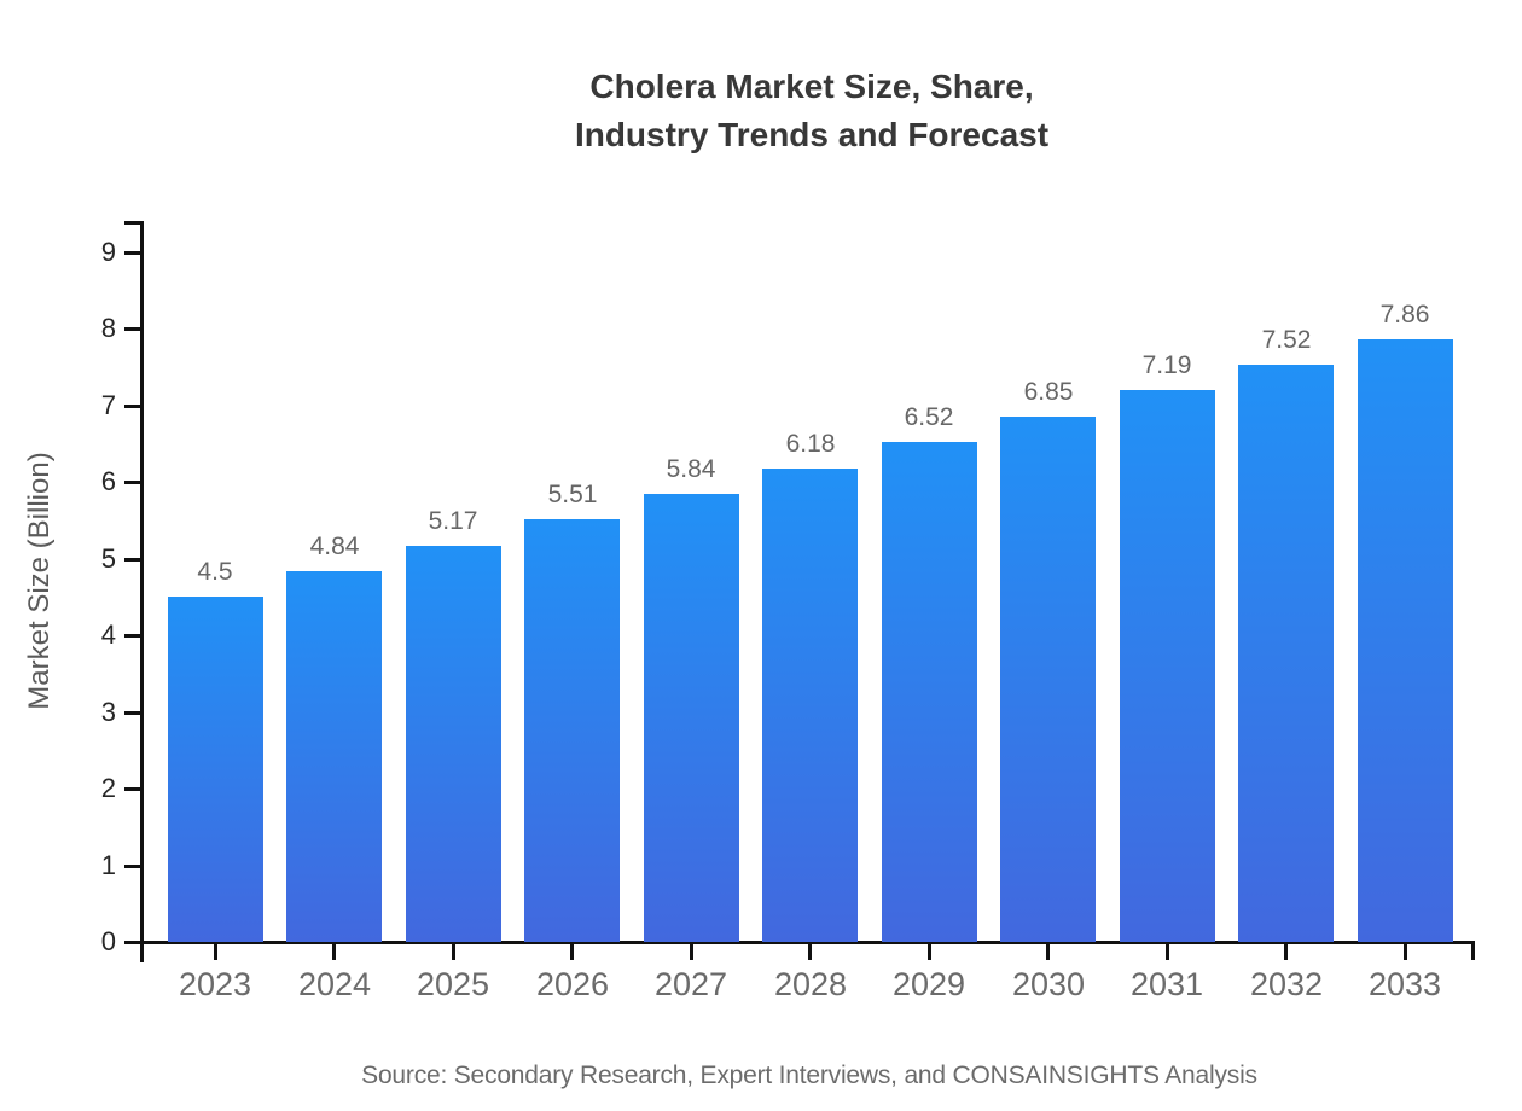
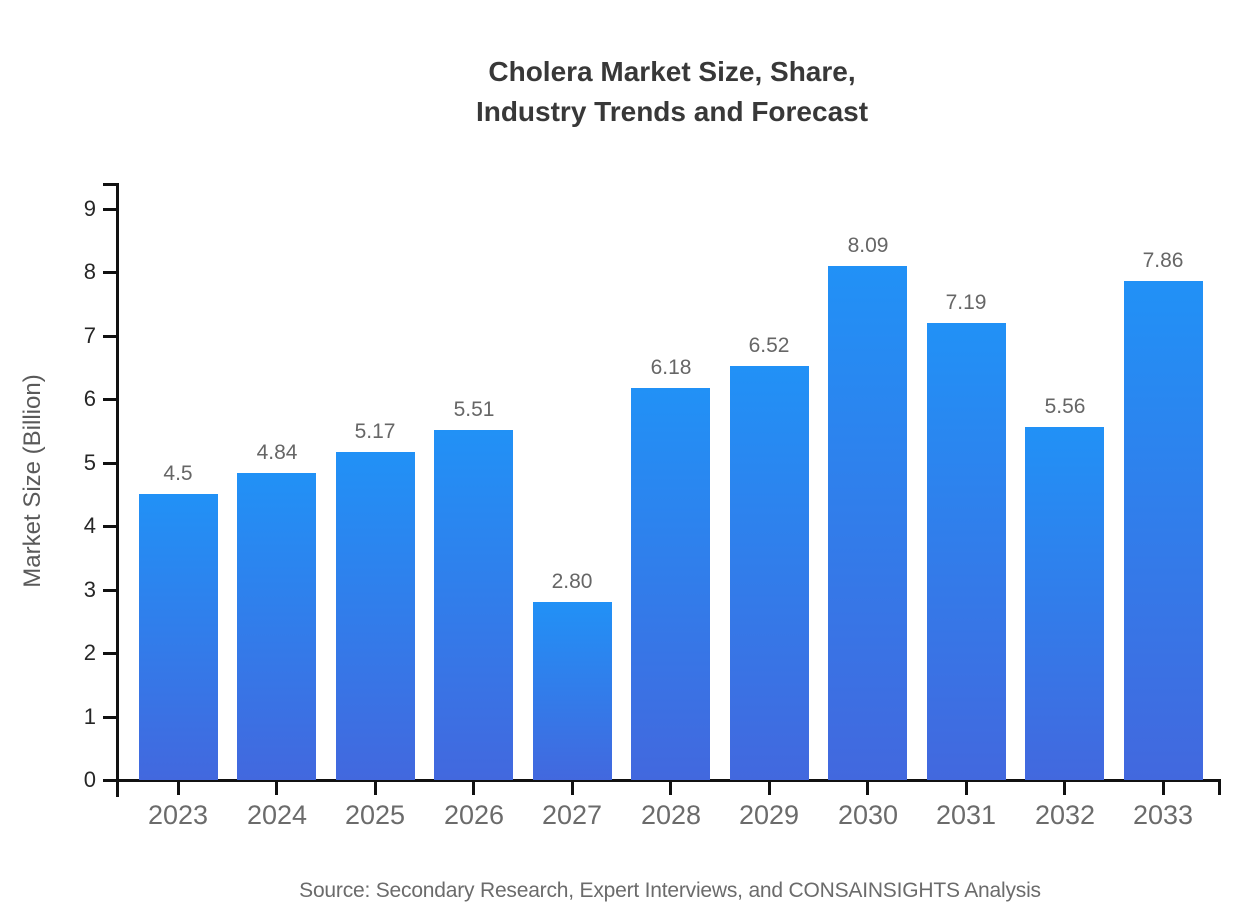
2027: 5.84 -> 2.80
2030: 6.85 -> 8.09
2032: 7.52 -> 5.56
